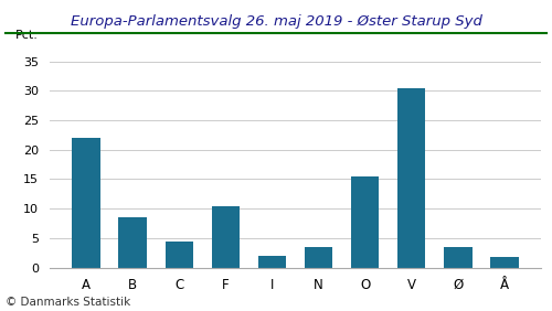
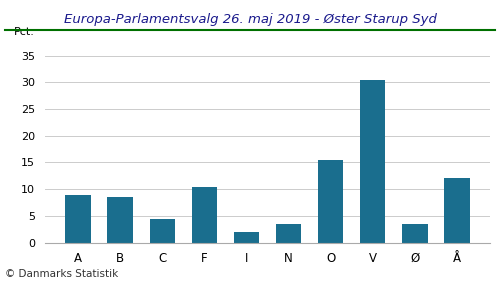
A: 22.0 -> 9.0
Å: 1.8 -> 12.0
